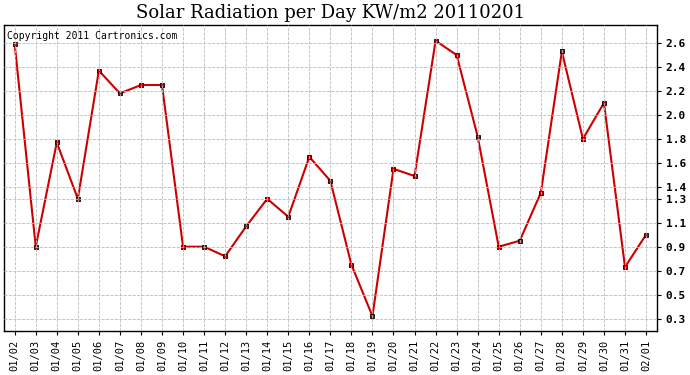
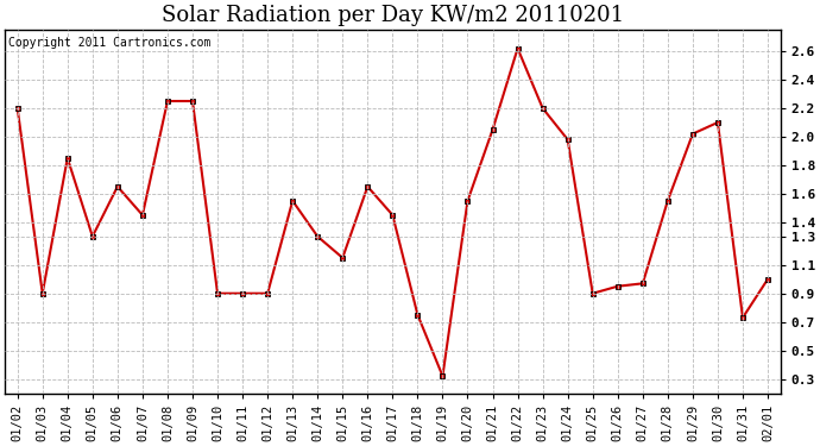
01/02: 2.59 -> 2.20
01/04: 1.77 -> 1.85
01/06: 2.37 -> 1.65
01/07: 2.18 -> 1.45
01/12: 0.82 -> 0.90
01/13: 1.07 -> 1.55
01/21: 1.49 -> 2.05
01/23: 2.50 -> 2.20
01/24: 1.82 -> 1.98
01/27: 1.35 -> 0.97
01/28: 2.53 -> 1.55
01/29: 1.80 -> 2.02
